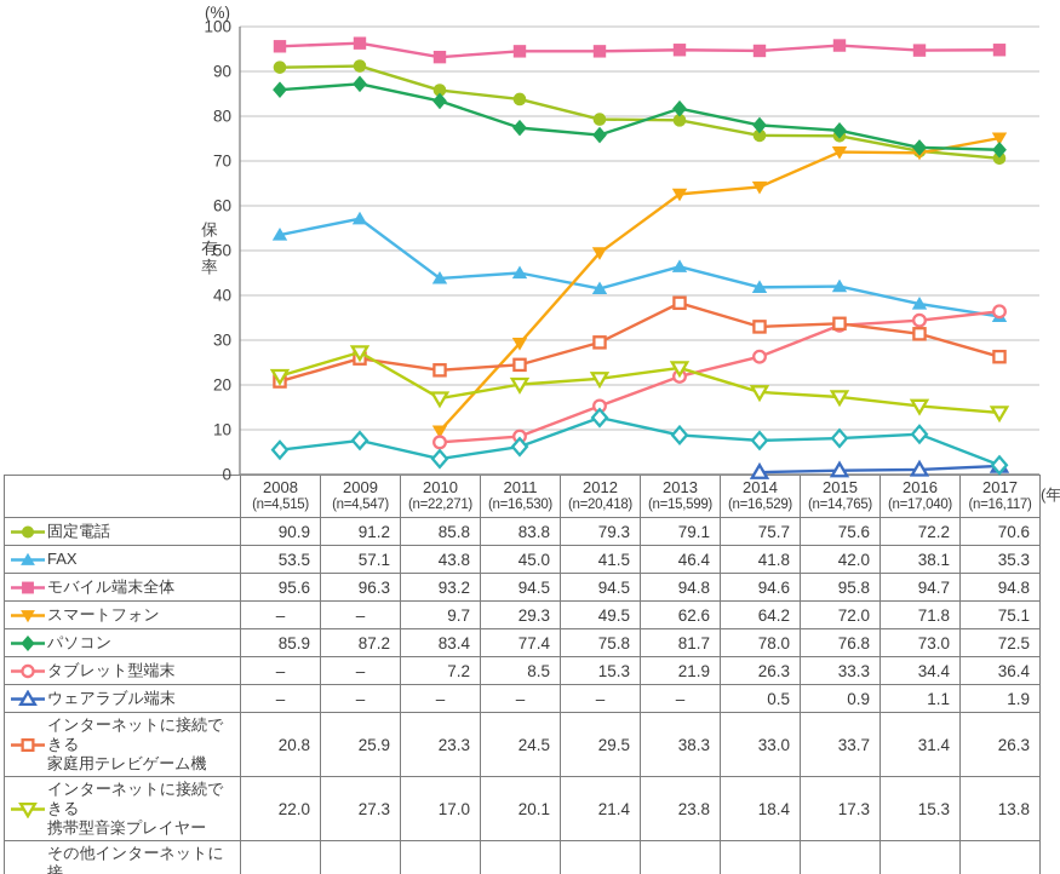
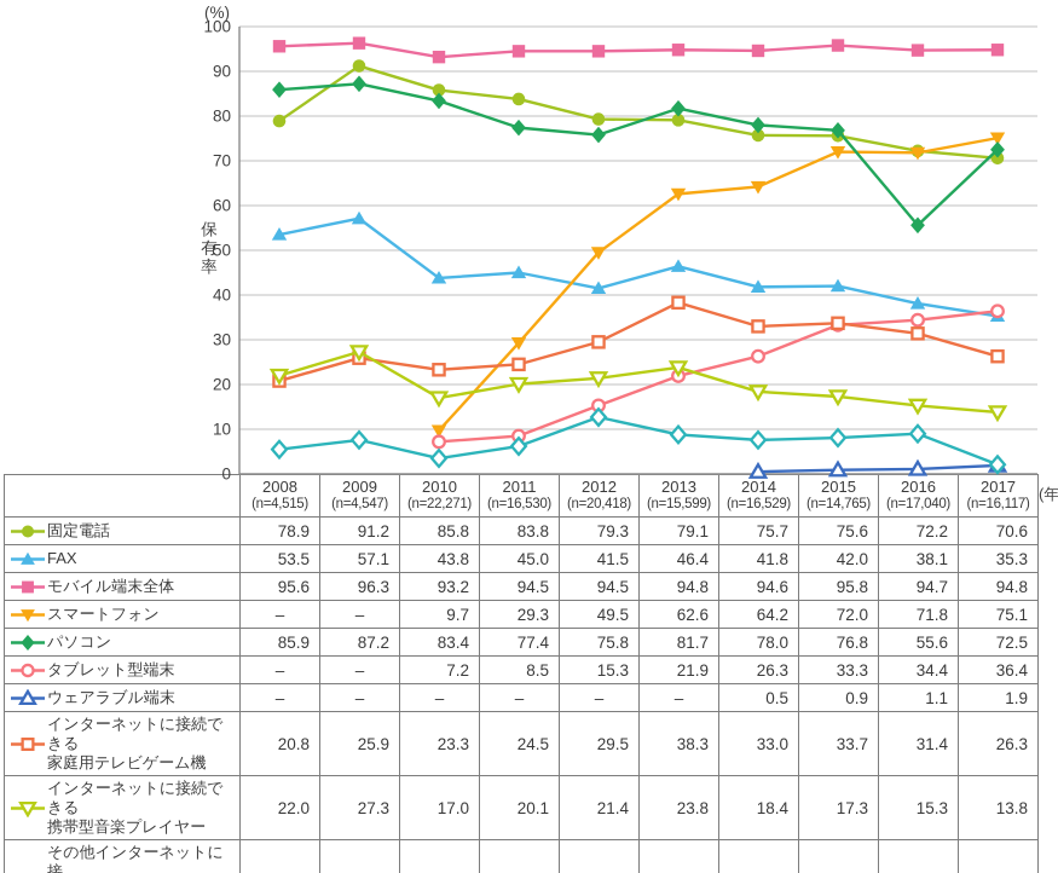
固定電話/2008: 90.9 -> 78.9
パソコン/2016: 73.0 -> 55.6
